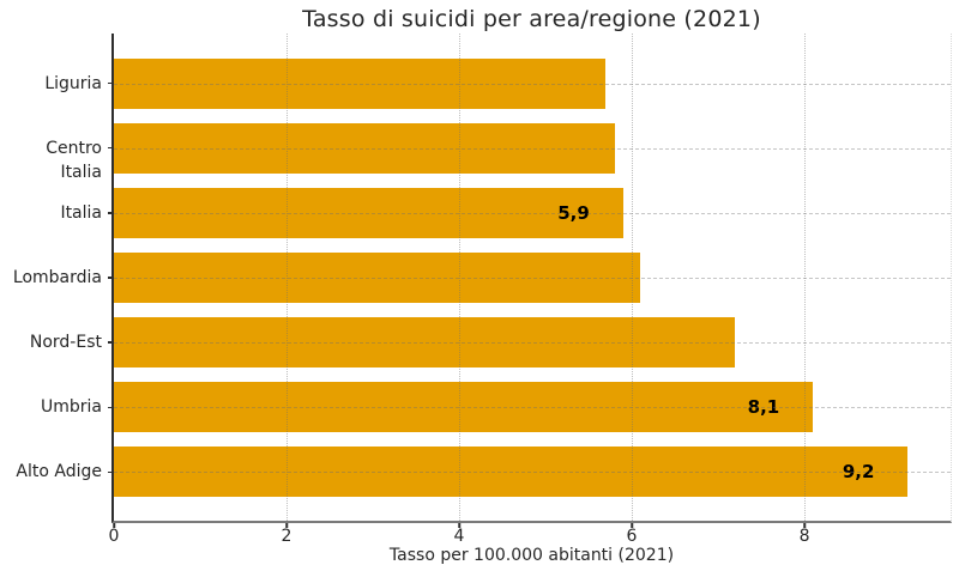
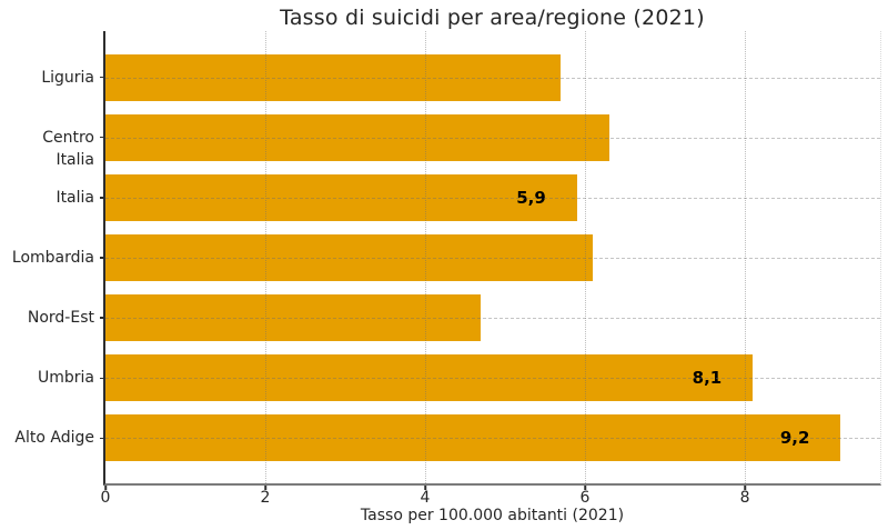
Centro Italia: 5.8 -> 6.3
Nord-Est: 7.2 -> 4.7
